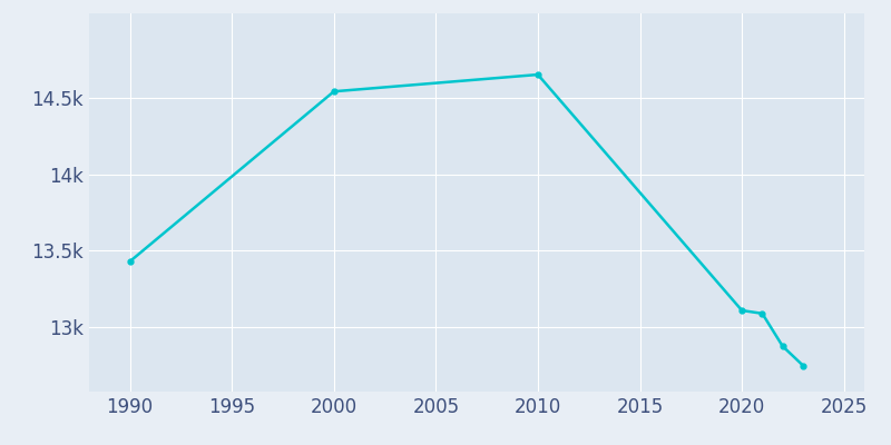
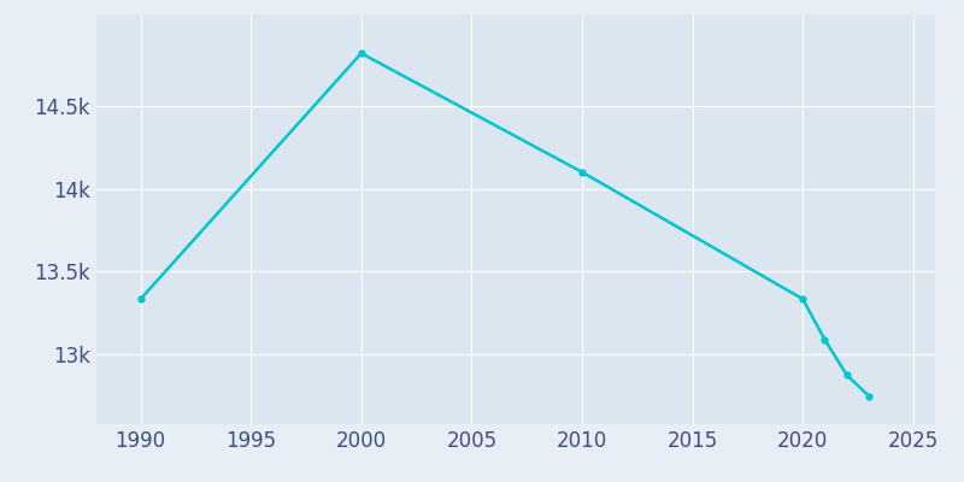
1990: 13.43k -> 13.33k
2000: 14.54k -> 14.82k
2010: 14.65k -> 14.10k
2020: 13.11k -> 13.34k
